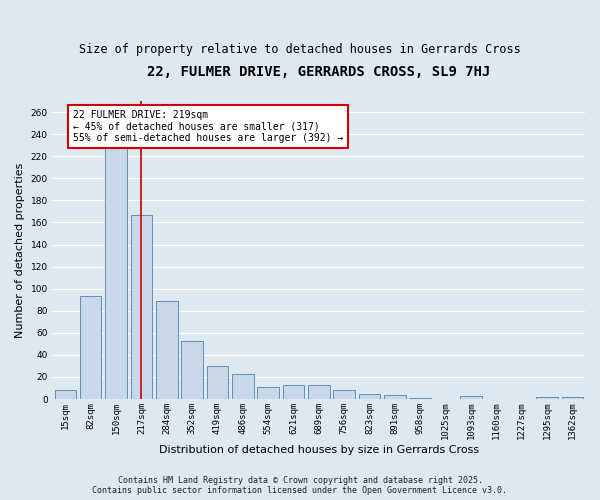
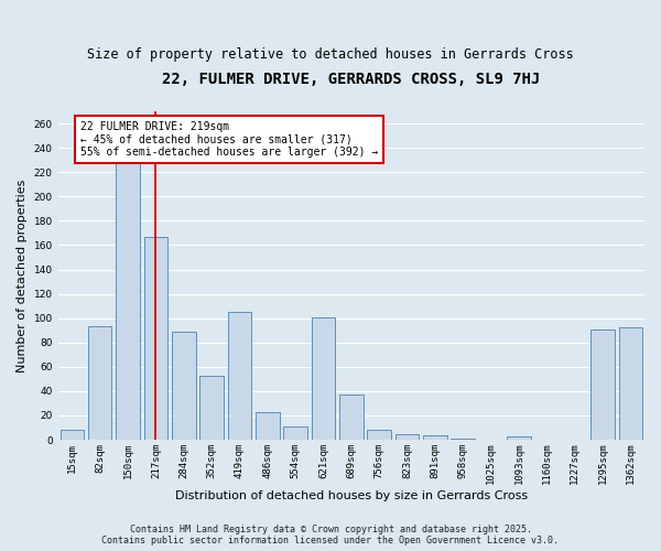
419sqm: 30 -> 105
621sqm: 13 -> 101
689sqm: 13 -> 37
1295sqm: 2 -> 91
1362sqm: 2 -> 92
